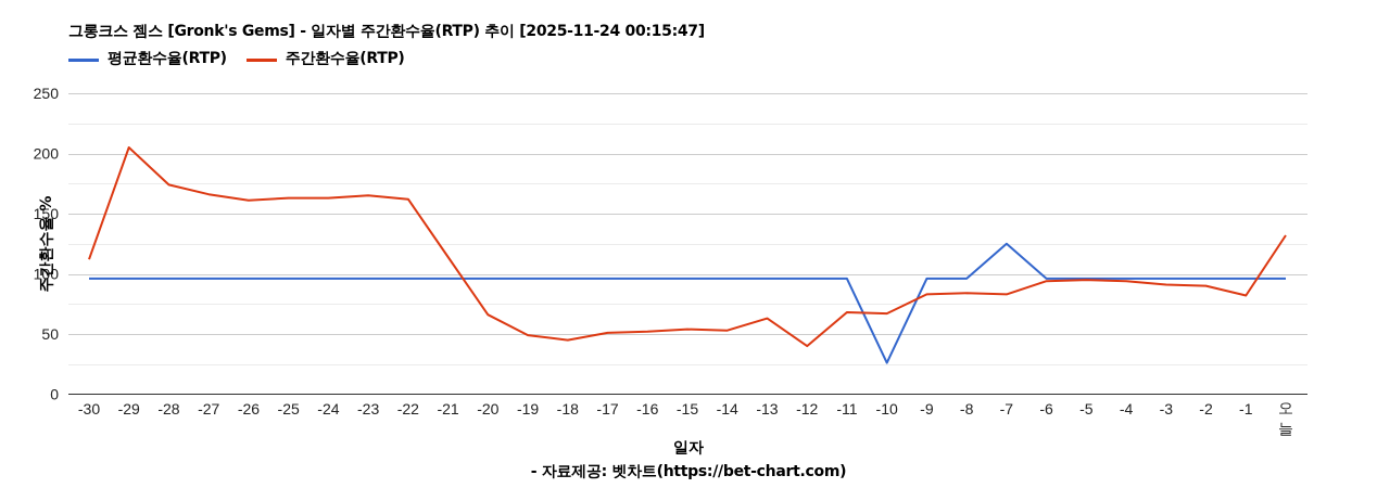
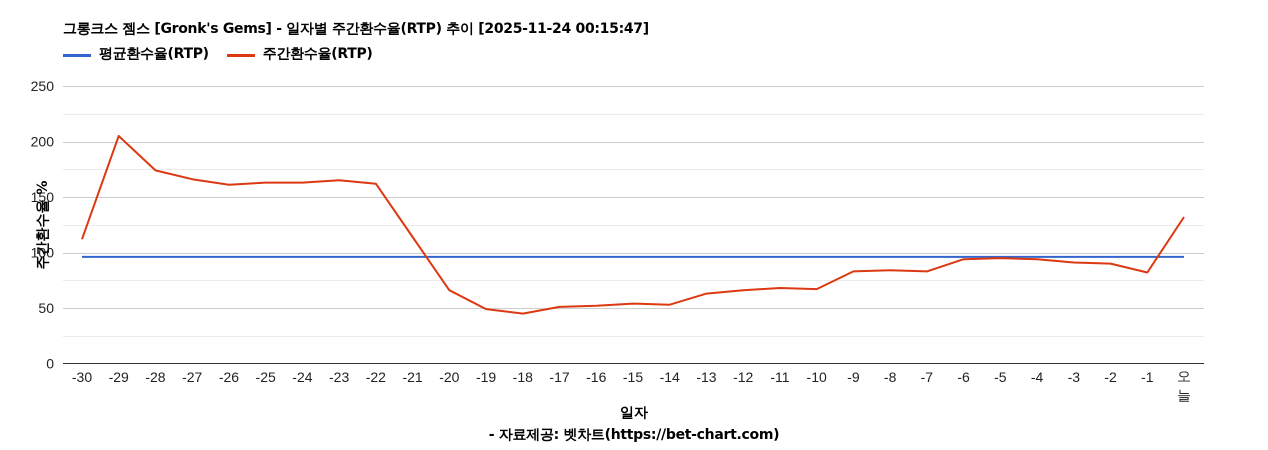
주간환수율(RTP)/-12: 40 -> 66
평균환수율(RTP)/-10: 26 -> 96
평균환수율(RTP)/-7: 125 -> 96
